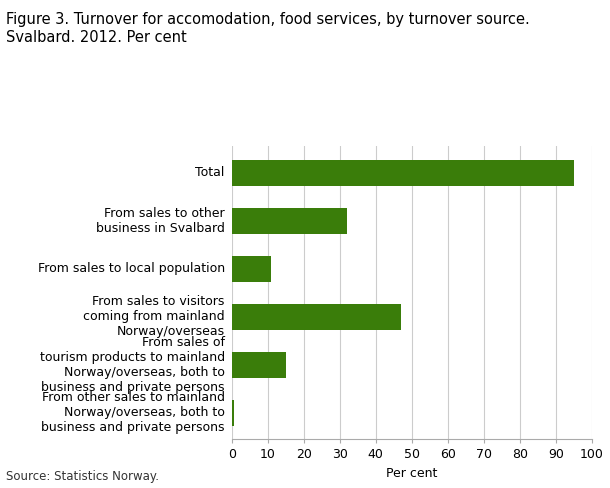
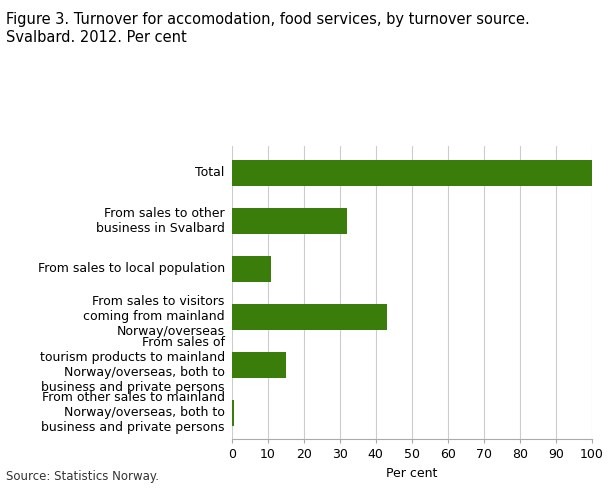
Total: 95.0 -> 100.0
From sales to visitors coming from mainland Norway/overseas: 47.0 -> 43.0
